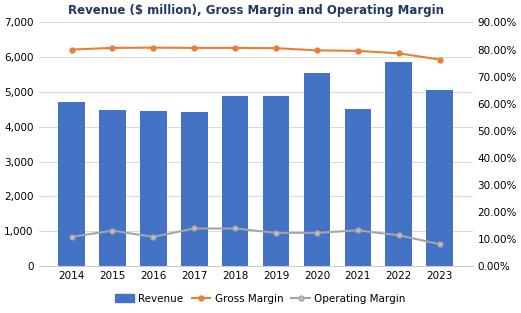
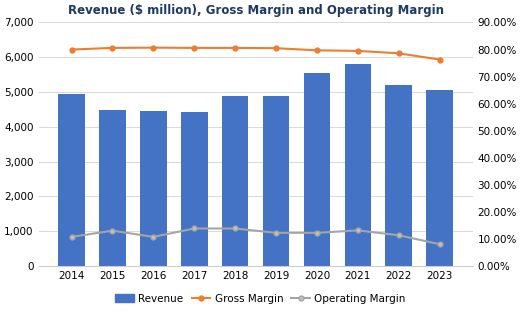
Revenue/2014: 4,700 -> 4,950
Revenue/2021: 4,500 -> 5,800
Revenue/2022: 5,850 -> 5,200
